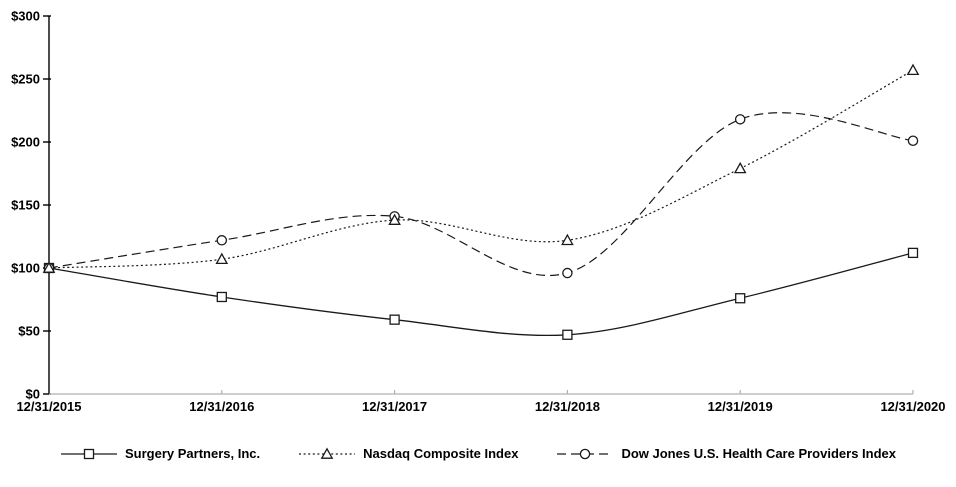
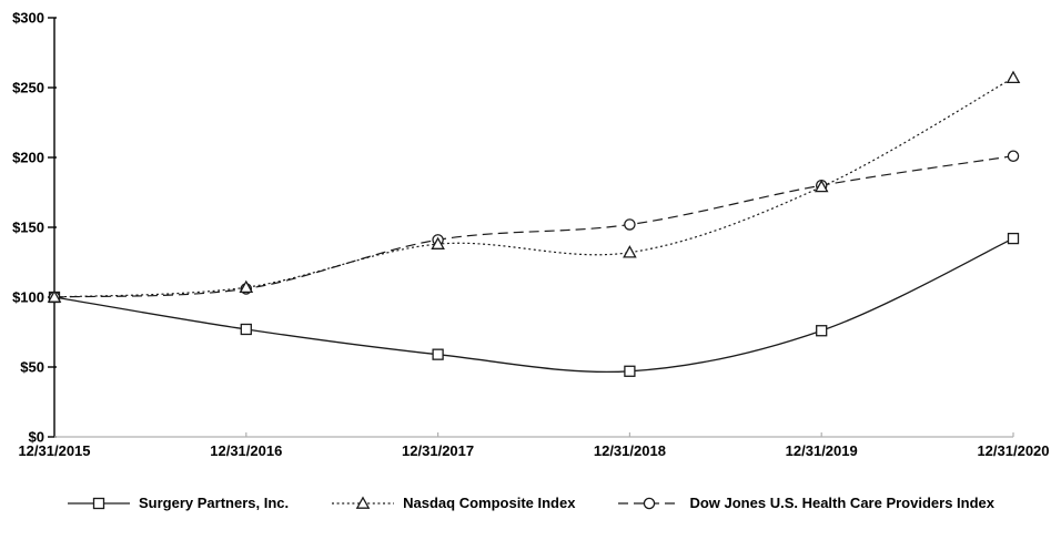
Dow Jones U.S. Health Care Providers Index/12/31/2016: $122 -> $106
Nasdaq Composite Index/12/31/2018: $122 -> $132
Dow Jones U.S. Health Care Providers Index/12/31/2018: $96 -> $152
Dow Jones U.S. Health Care Providers Index/12/31/2019: $218 -> $180
Surgery Partners, Inc./12/31/2020: $112 -> $142
